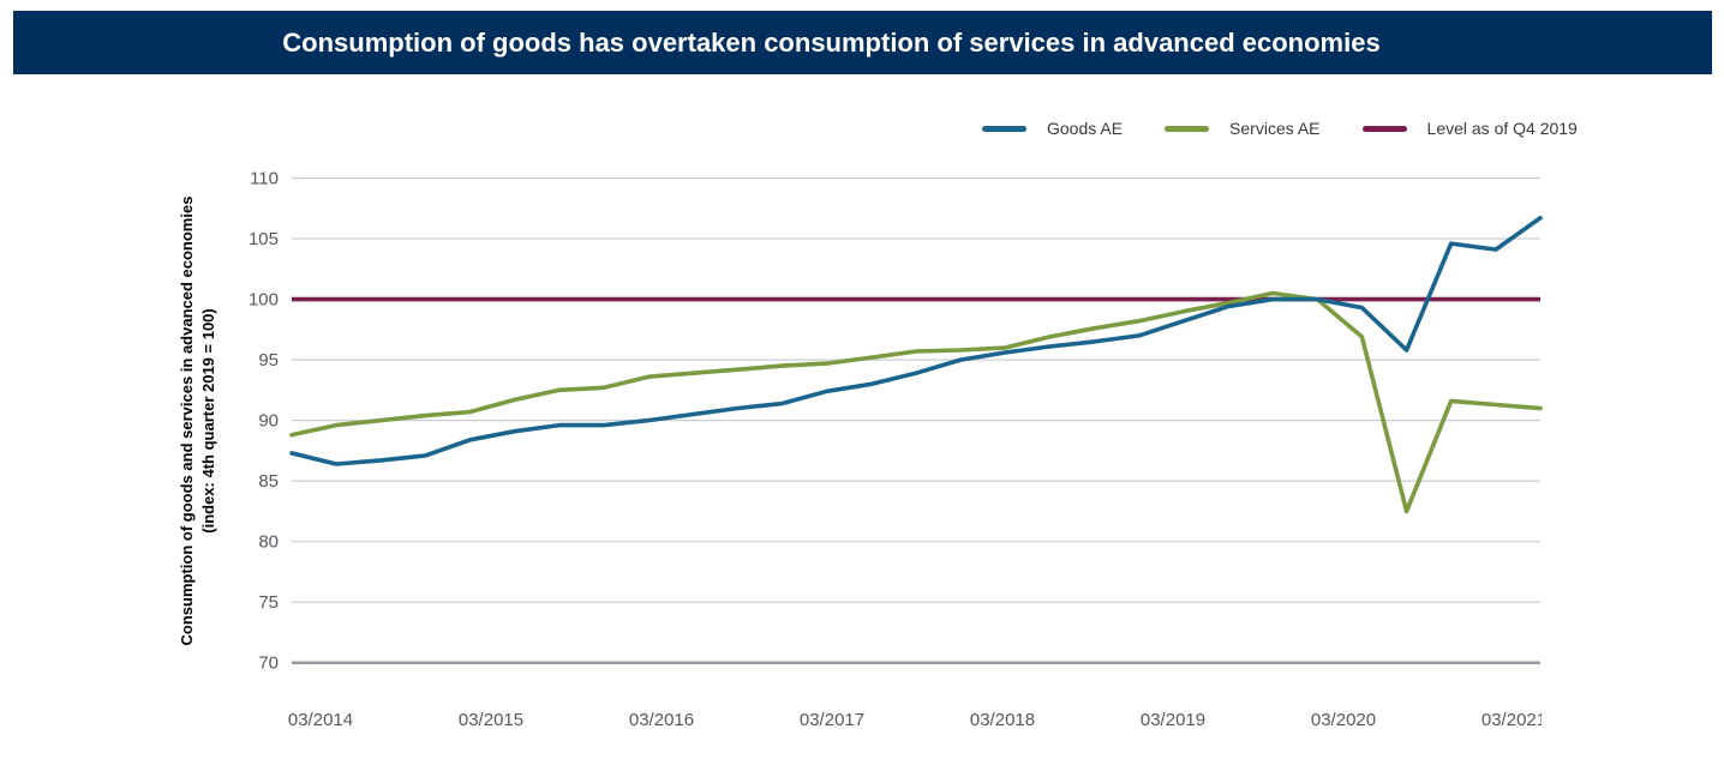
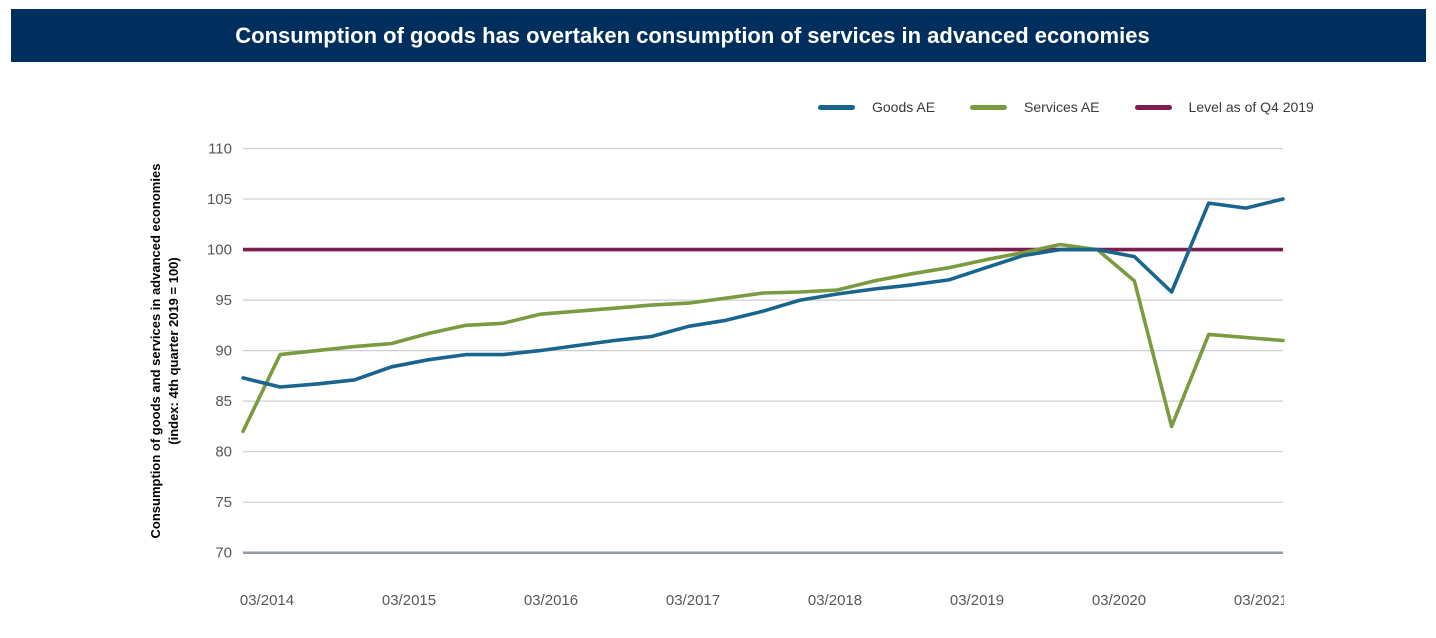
Services AE/03/2014: 88.8 -> 82.0
Goods AE/03/2021: 106.7 -> 105.0
